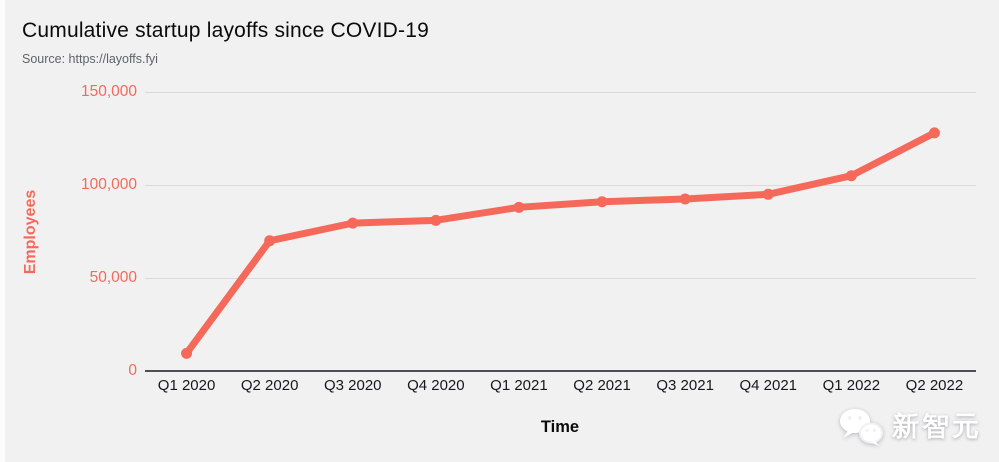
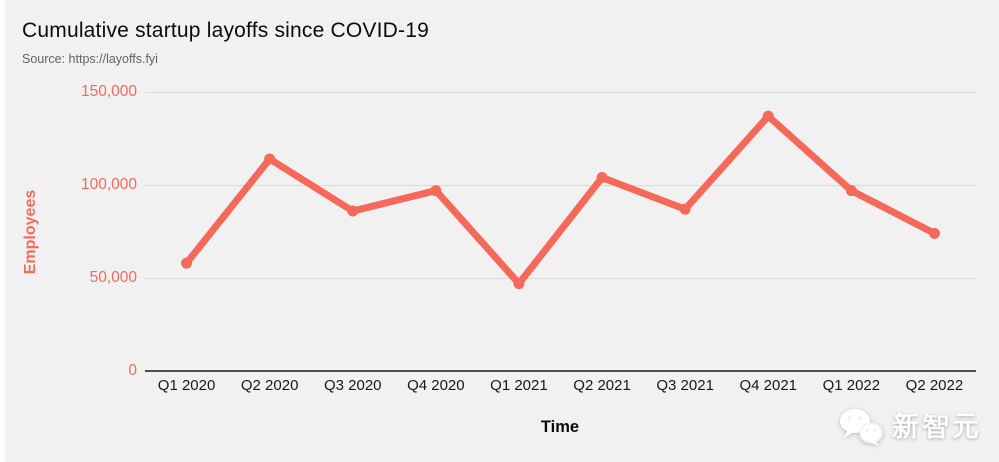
Q1 2020: 10000 -> 58000
Q2 2020: 70000 -> 114000
Q3 2020: 80000 -> 86000
Q4 2020: 81000 -> 97000
Q1 2021: 88000 -> 47000
Q2 2021: 91000 -> 104000
Q3 2021: 92000 -> 87000
Q4 2021: 95000 -> 137000
Q1 2022: 105000 -> 97000
Q2 2022: 128000 -> 74000
